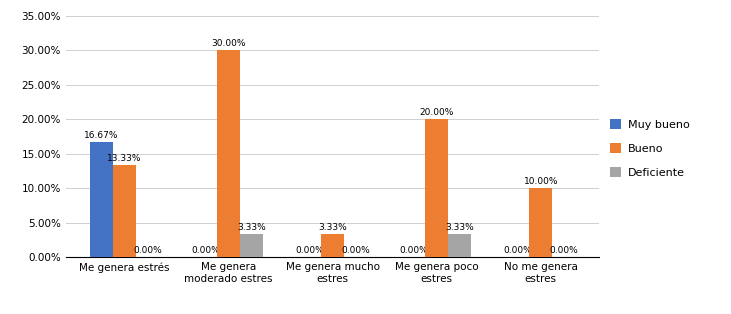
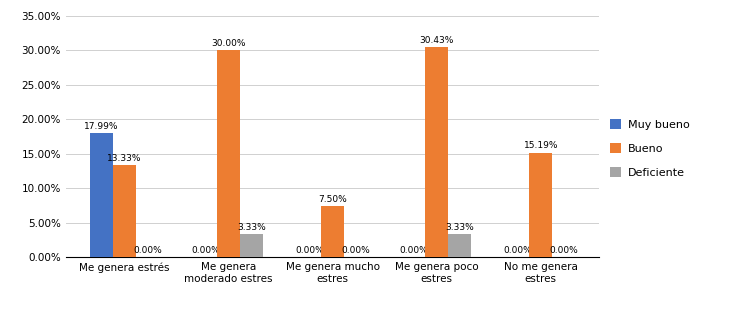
Muy bueno/Me genera estrés: 16.67% -> 17.99%
Bueno/Me genera mucho estres: 3.33% -> 7.50%
Bueno/Me genera poco estres: 20.00% -> 30.43%
Bueno/No me genera estres: 10.00% -> 15.19%
